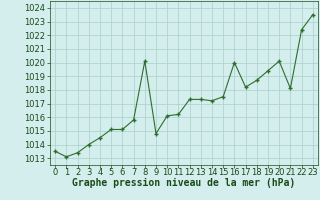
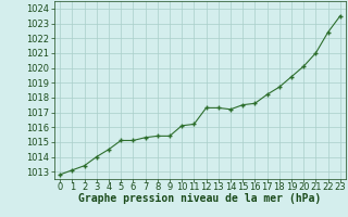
0: 1013.5 -> 1012.8
7: 1015.8 -> 1015.3
8: 1020.1 -> 1015.4
9: 1014.8 -> 1015.4
16: 1020.0 -> 1017.6
21: 1018.1 -> 1021.0
